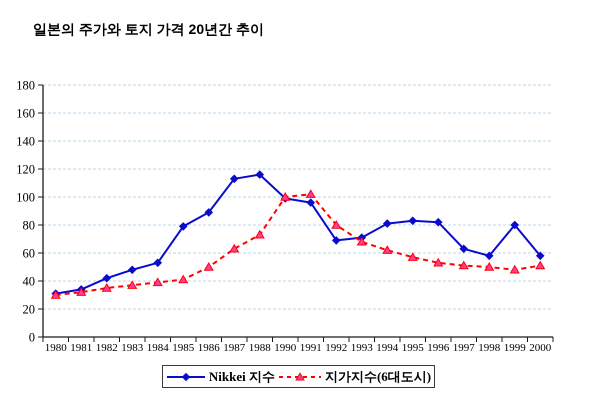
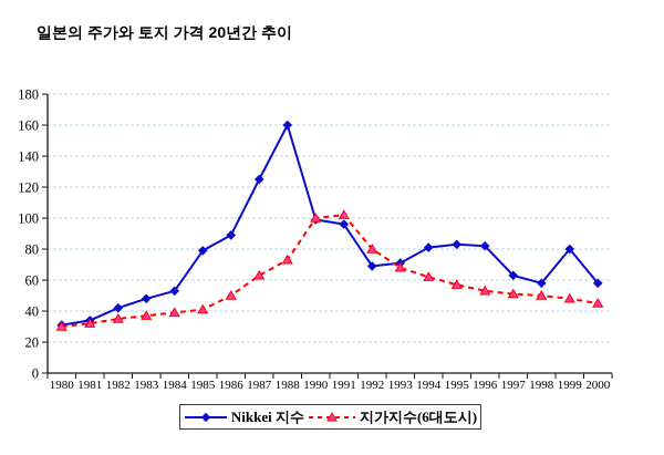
Nikkei 지수/1987: 113 -> 125
Nikkei 지수/1988: 116 -> 160
지가지수(6대도시)/2000: 51 -> 45
